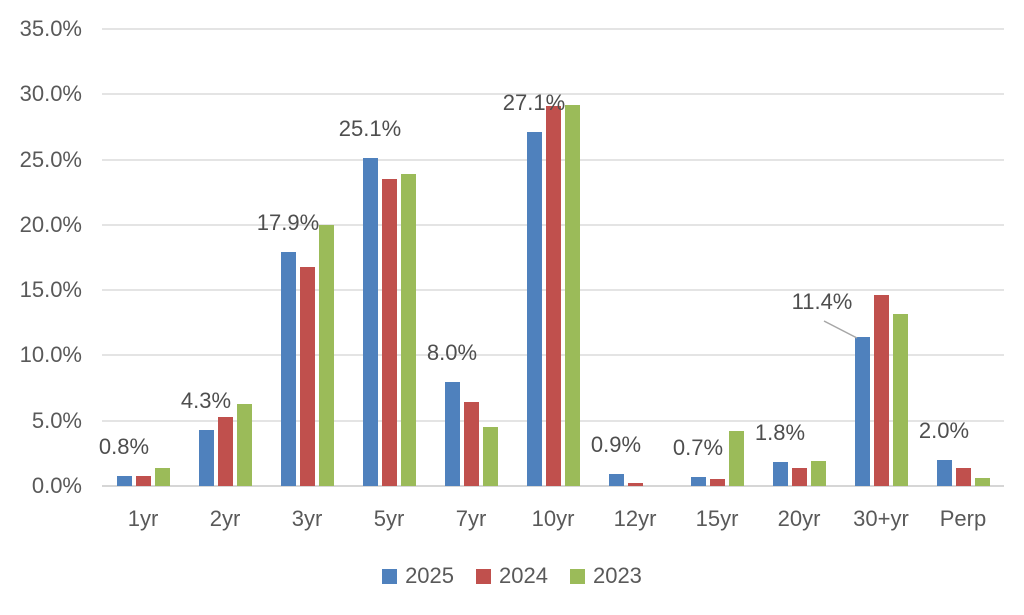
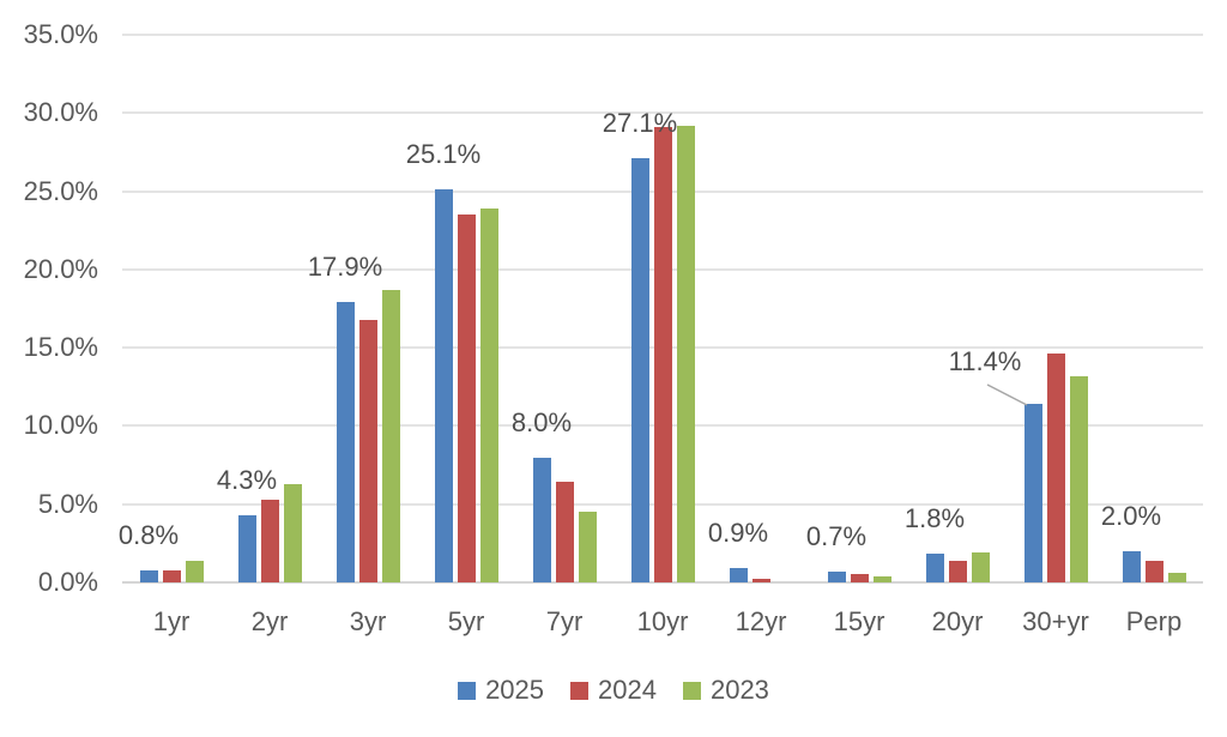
2023/3yr: 20.0% -> 18.7%
2023/15yr: 4.2% -> 0.4%
